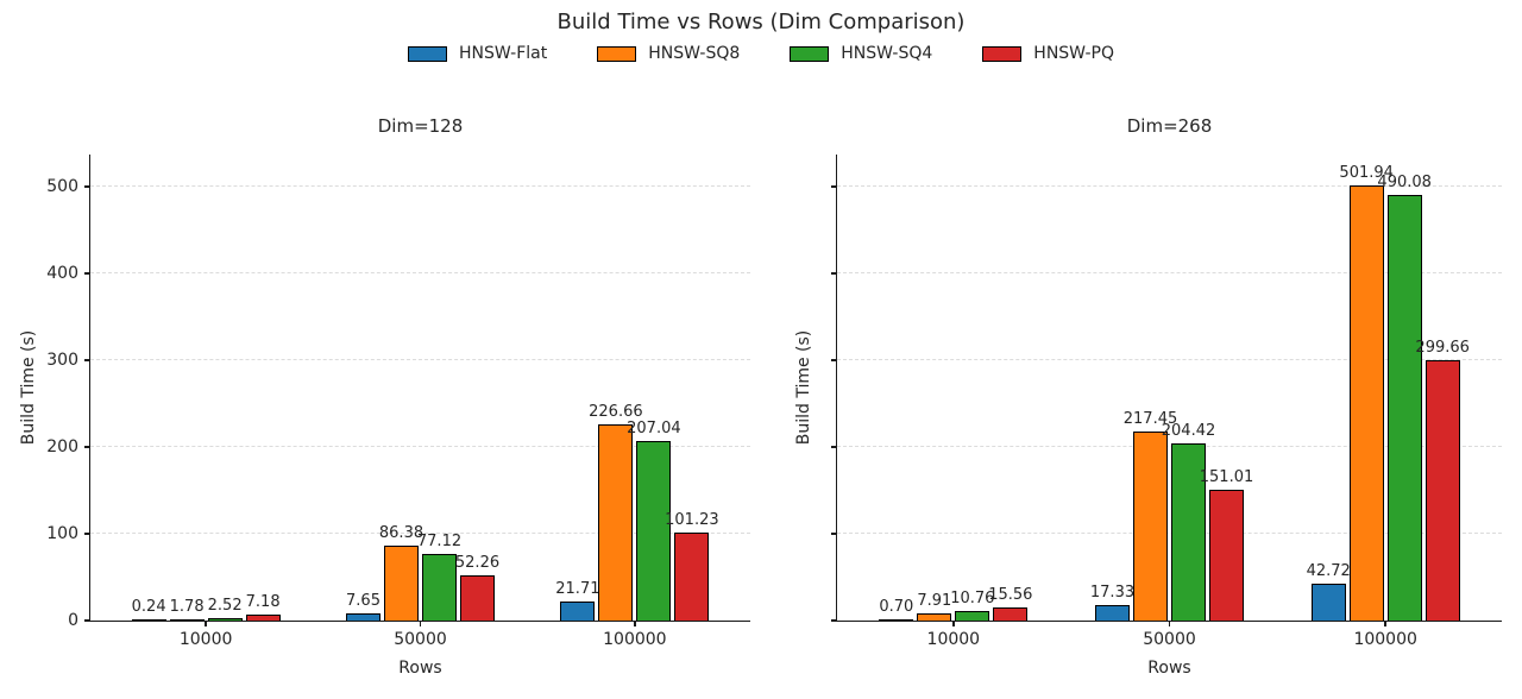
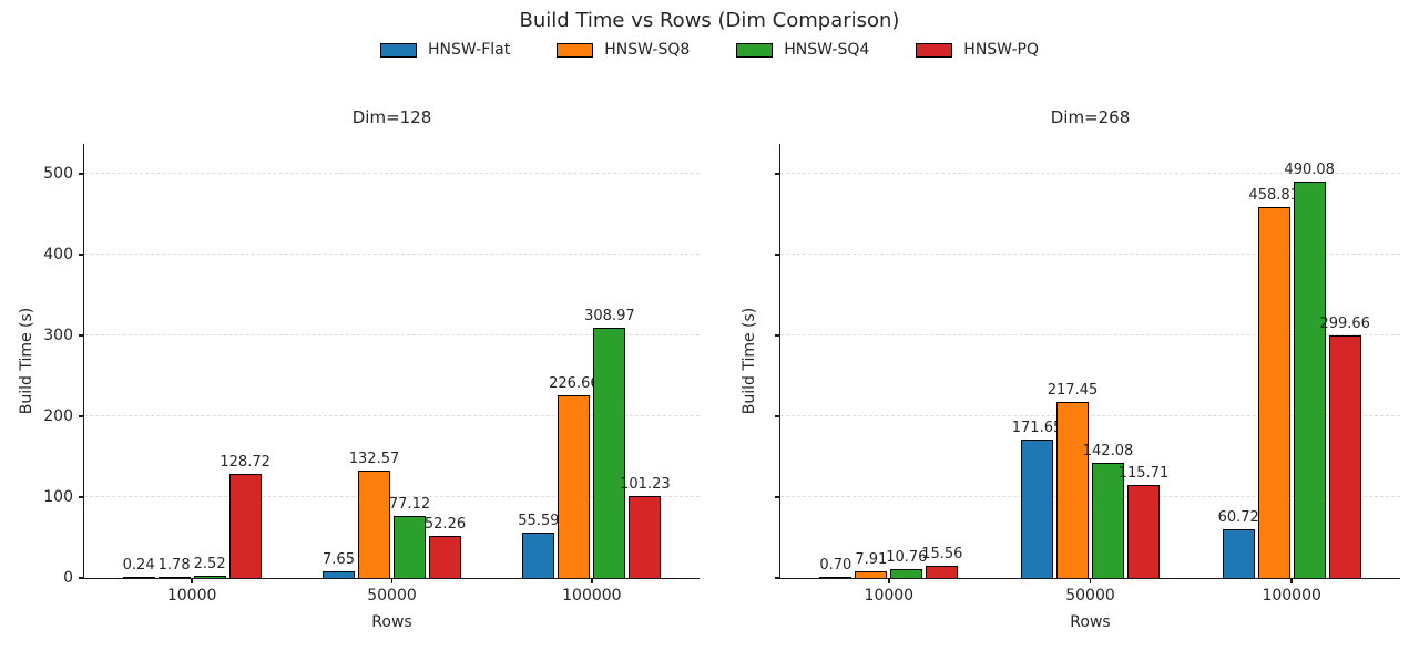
Dim=128/HNSW-PQ/10000: 7.18 -> 128.72
Dim=128/HNSW-SQ8/50000: 86.38 -> 132.57
Dim=128/HNSW-Flat/100000: 21.71 -> 55.59
Dim=128/HNSW-SQ4/100000: 207.04 -> 308.97
Dim=268/HNSW-Flat/50000: 17.33 -> 171.65
Dim=268/HNSW-SQ4/50000: 204.42 -> 142.08
Dim=268/HNSW-PQ/50000: 151.01 -> 115.71
Dim=268/HNSW-Flat/100000: 42.72 -> 60.72
Dim=268/HNSW-SQ8/100000: 501.94 -> 458.81
